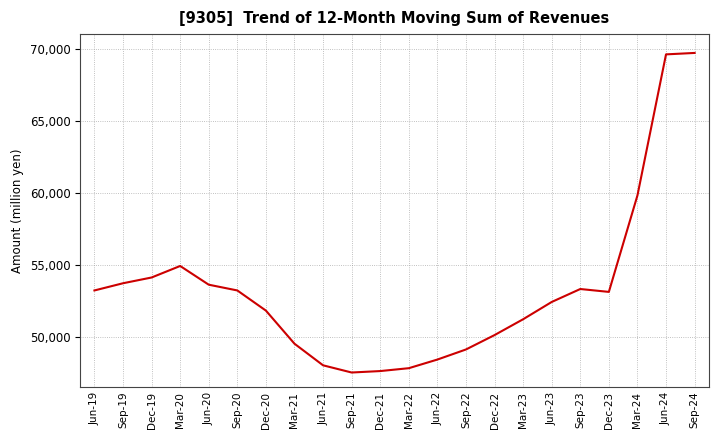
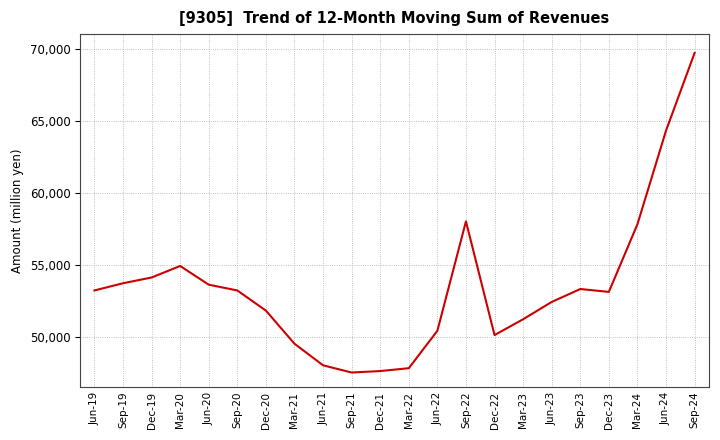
Jun-22: 48,400 -> 50,400
Sep-22: 49,100 -> 58,000
Mar-24: 59,800 -> 57,800
Jun-24: 69,600 -> 64,300
